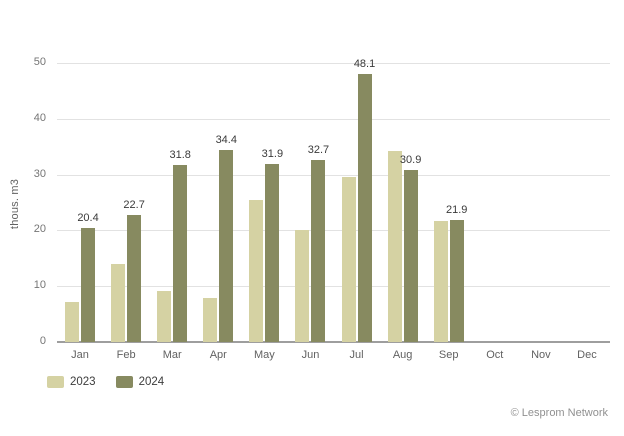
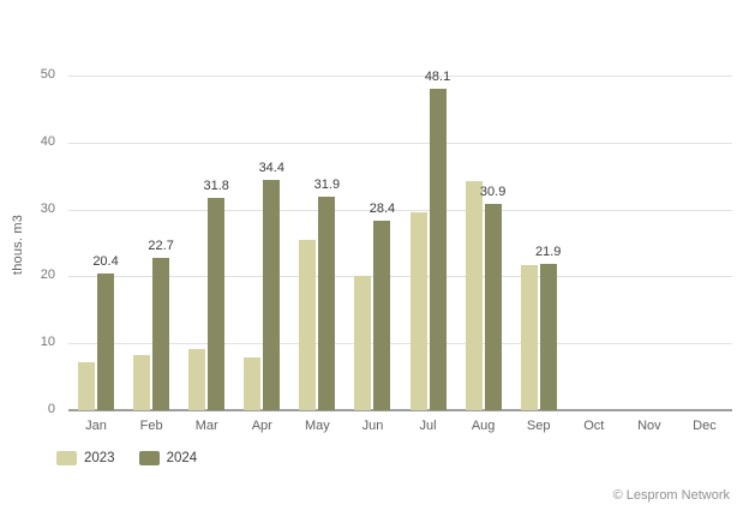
2023/Feb: 14 -> 8
2024/Jun: 32.7 -> 28.4
